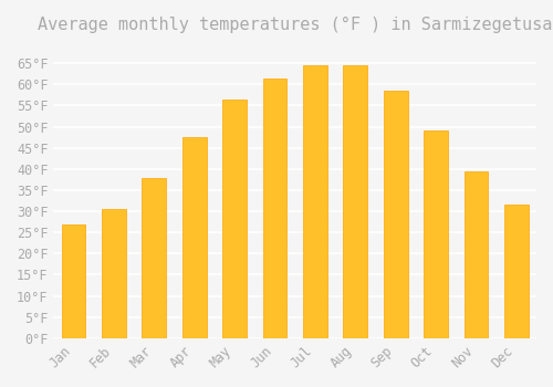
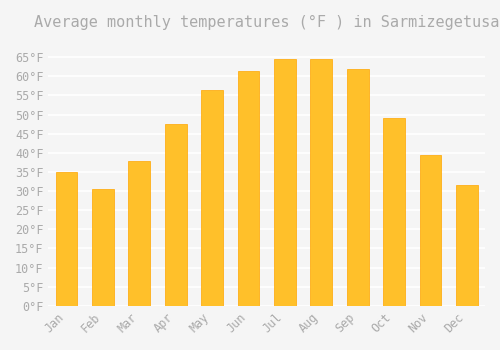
Jan: 27.0°F -> 35.0°F
Sep: 58.5°F -> 62.0°F
